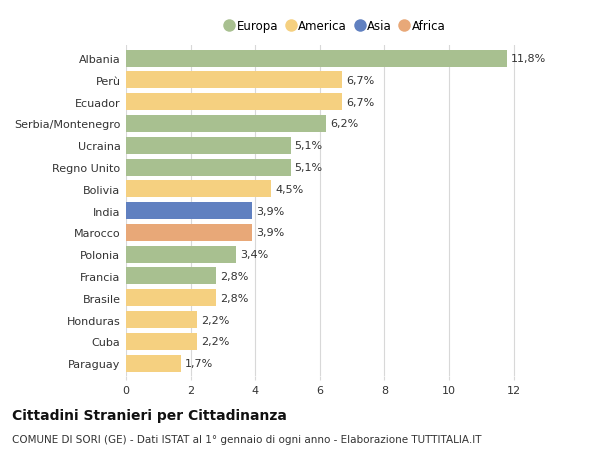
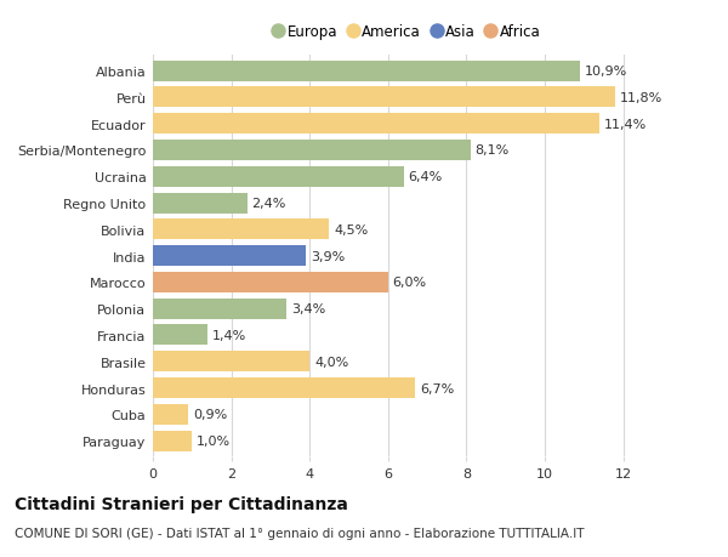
Albania: 11,8% -> 10,9%
Perù: 6,7% -> 11,8%
Ecuador: 6,7% -> 11,4%
Serbia/Montenegro: 6,2% -> 8,1%
Ucraina: 5,1% -> 6,4%
Regno Unito: 5,1% -> 2,4%
Marocco: 3,9% -> 6,0%
Francia: 2,8% -> 1,4%
Brasile: 2,8% -> 4,0%
Honduras: 2,2% -> 6,7%
Cuba: 2,2% -> 0,9%
Paraguay: 1,7% -> 1,0%
